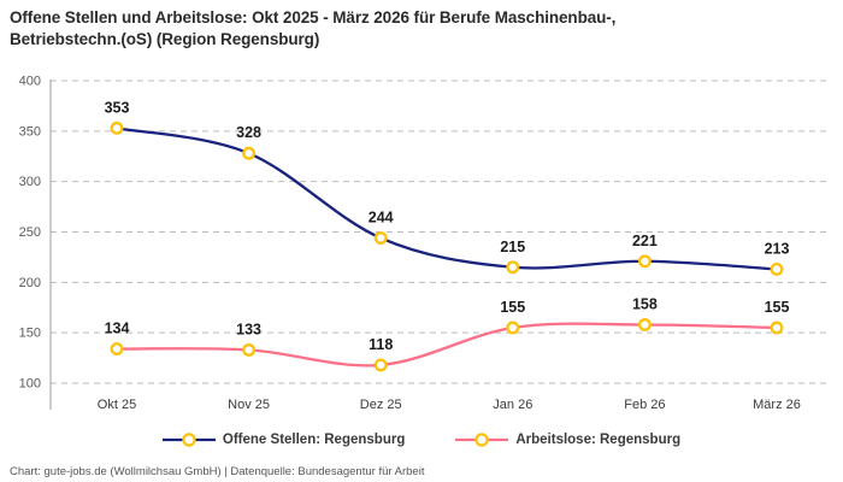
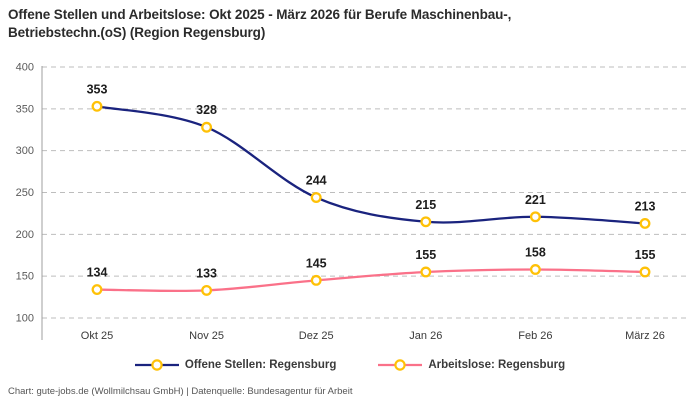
Arbeitslose: Regensburg/Dez 25: 118 -> 145
